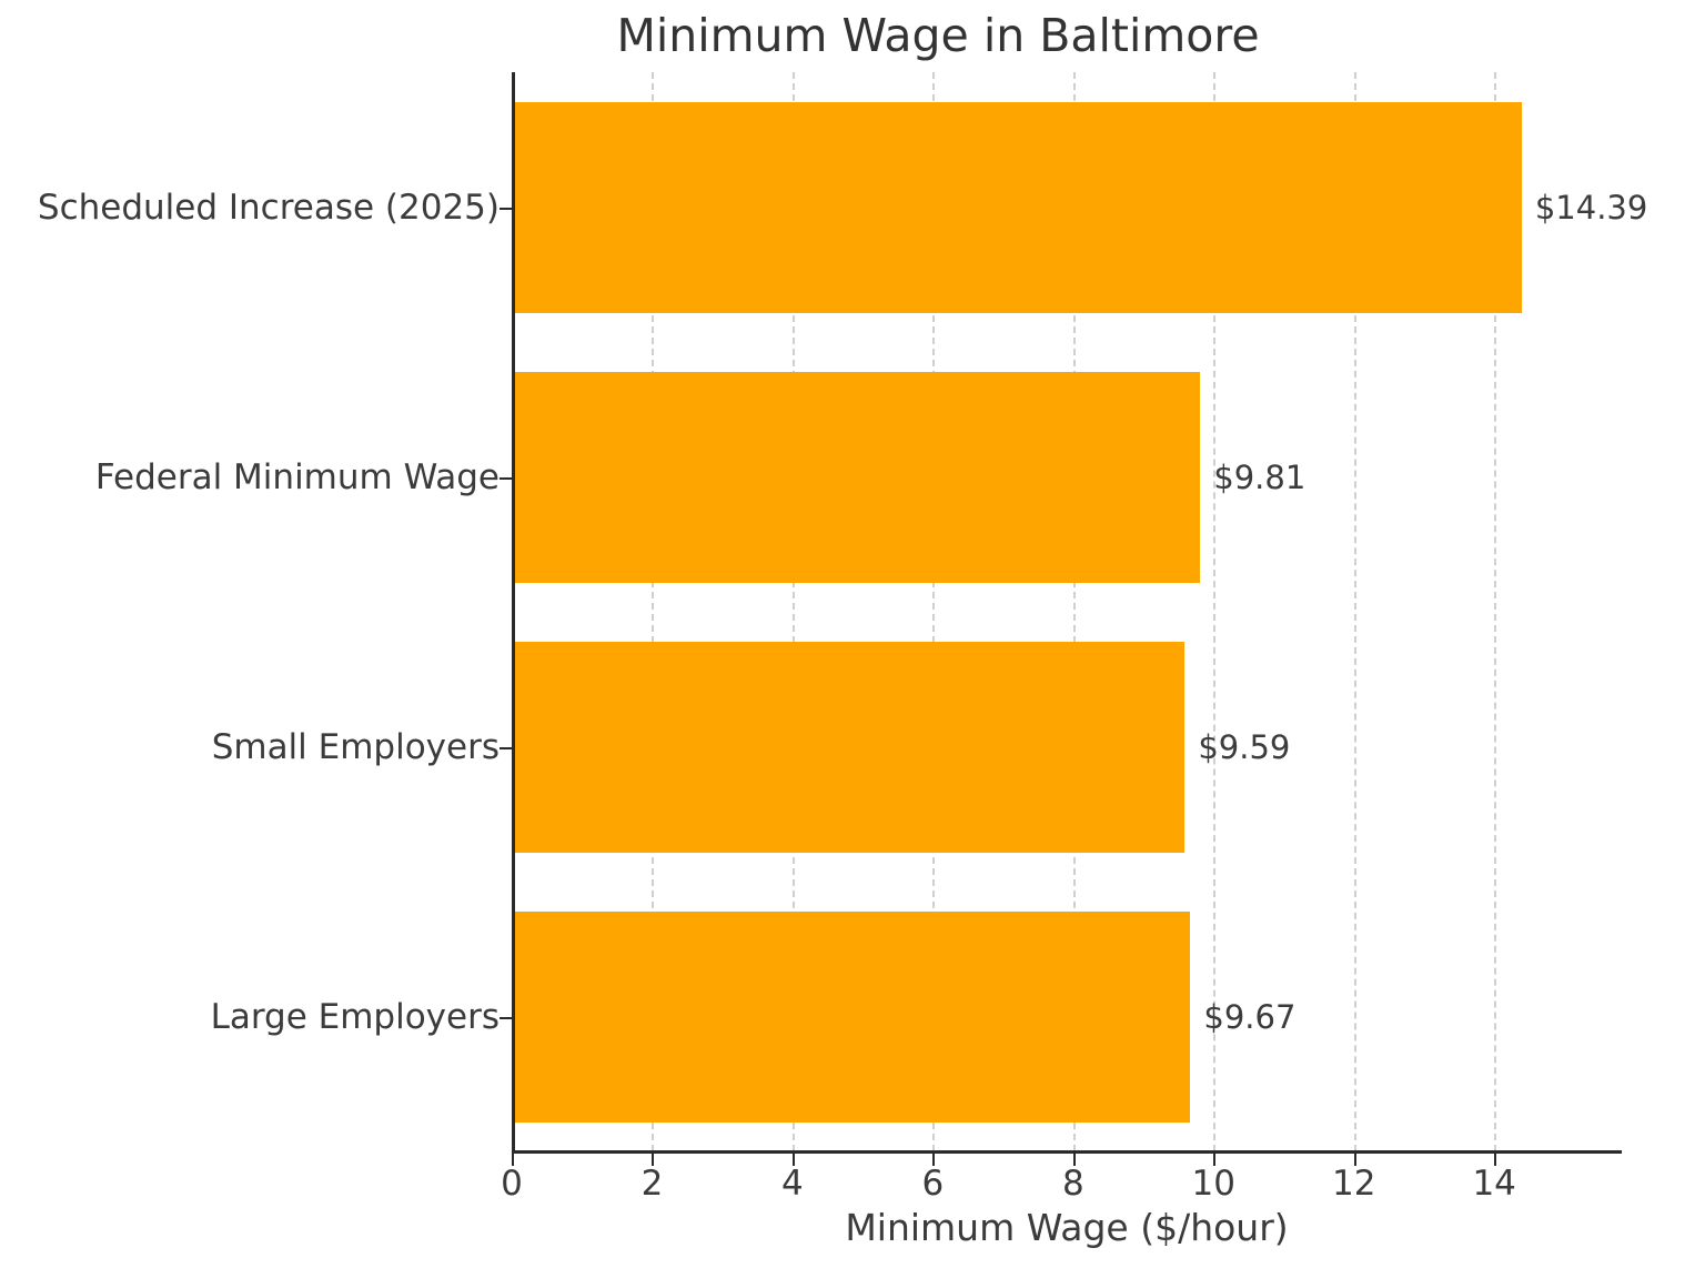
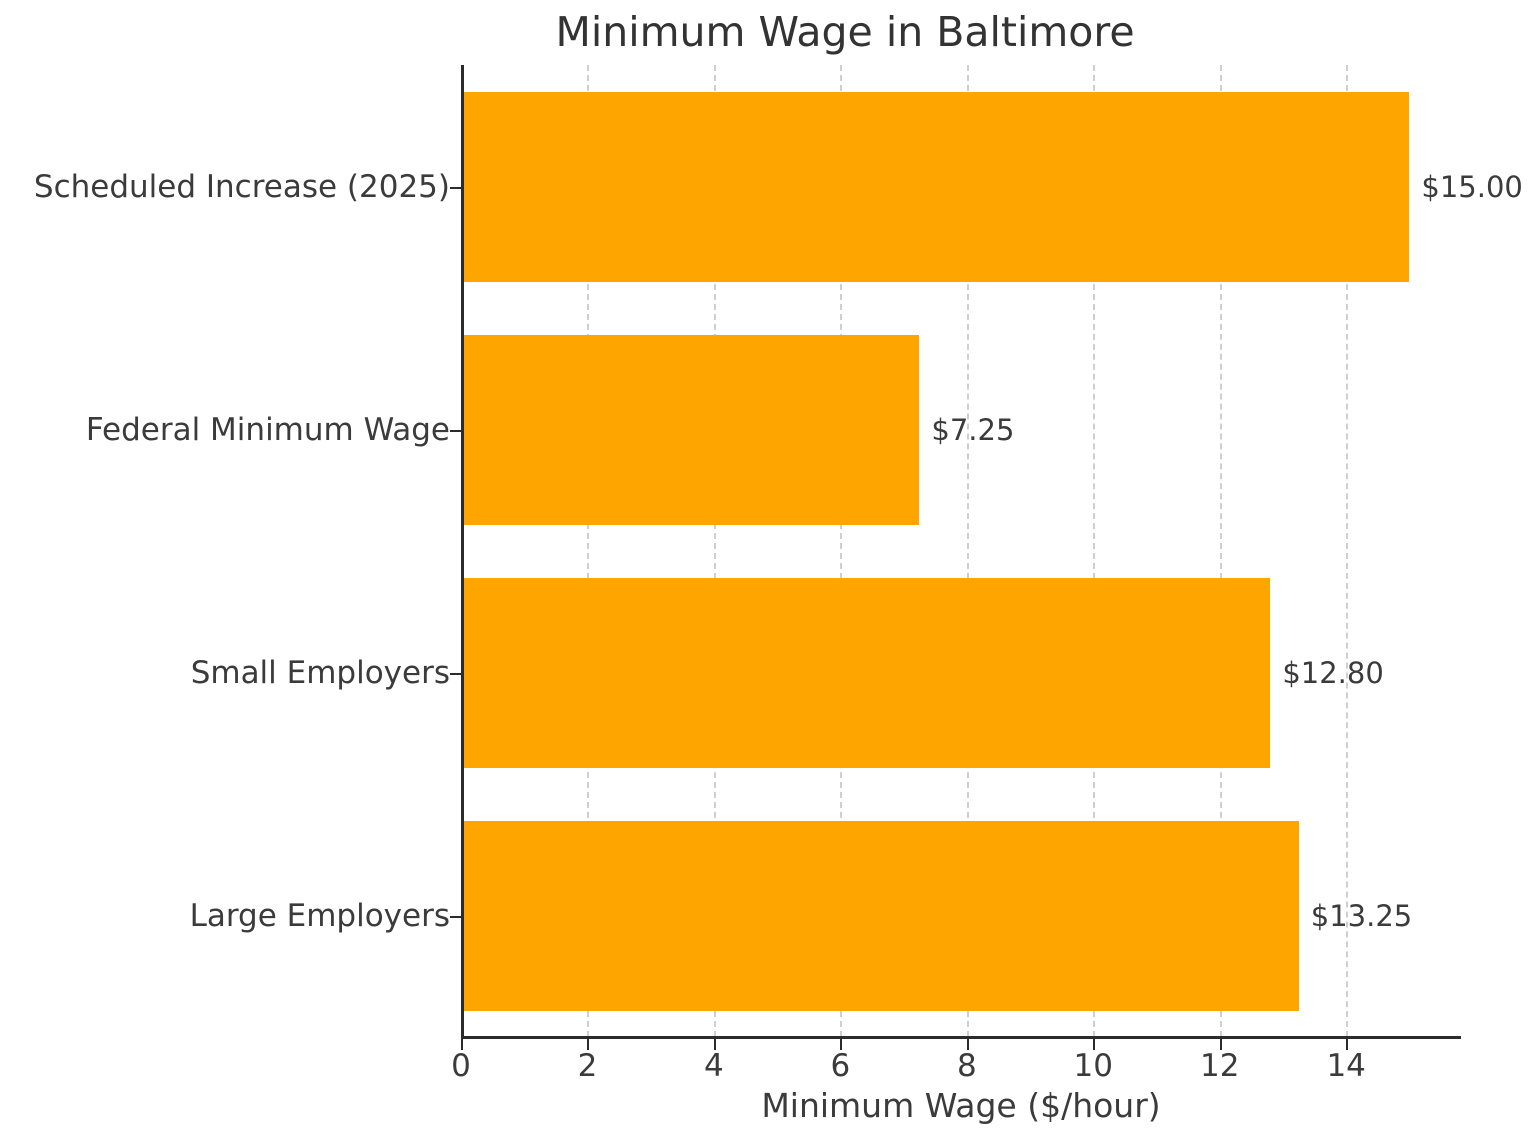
Large Employers: $9.67 -> $13.25
Small Employers: $9.59 -> $12.80
Federal Minimum Wage: $9.81 -> $7.25
Scheduled Increase (2025): $14.39 -> $15.00
